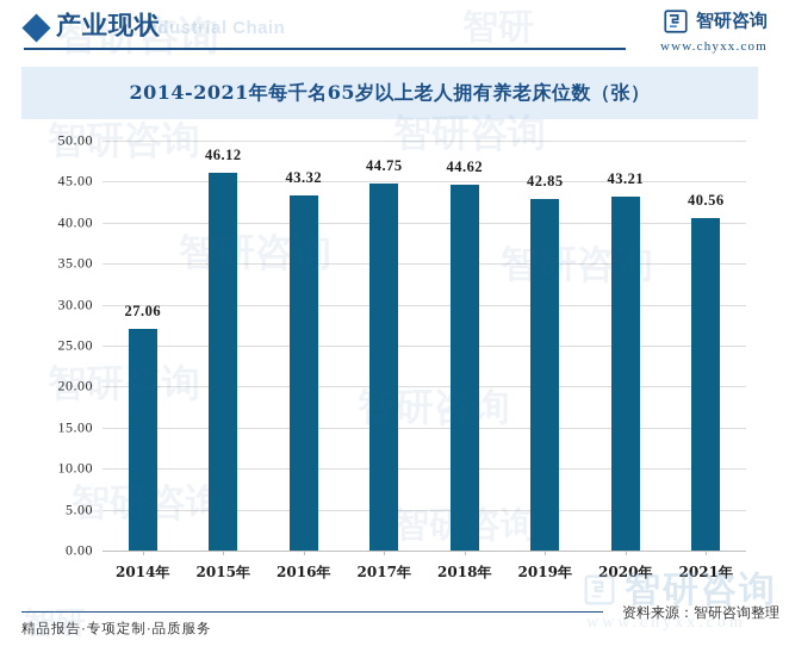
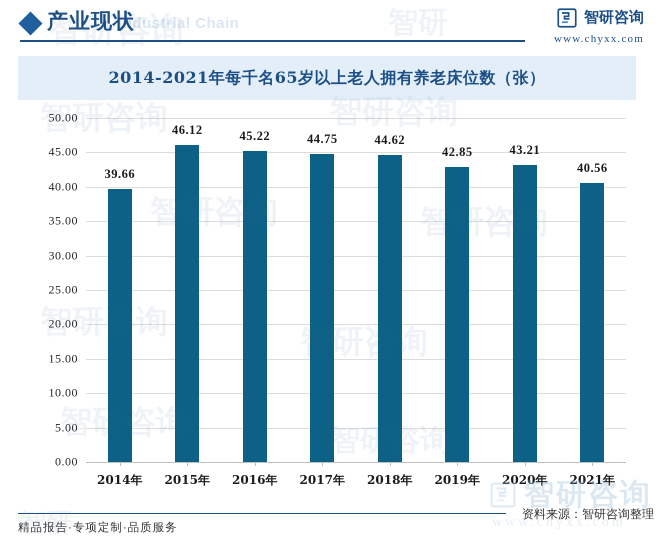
2014年: 27.06 -> 39.66
2016年: 43.32 -> 45.22
